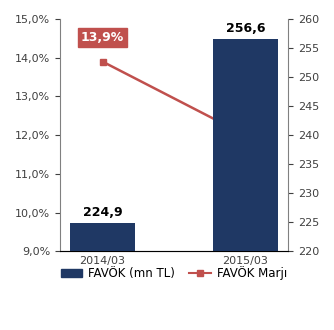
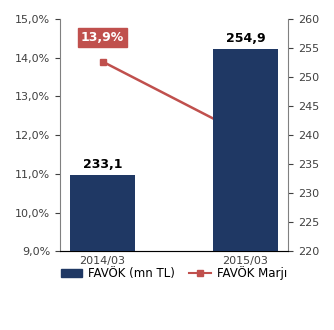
2014/03: 224,9 -> 233,1
2015/03: 256,6 -> 254,9
